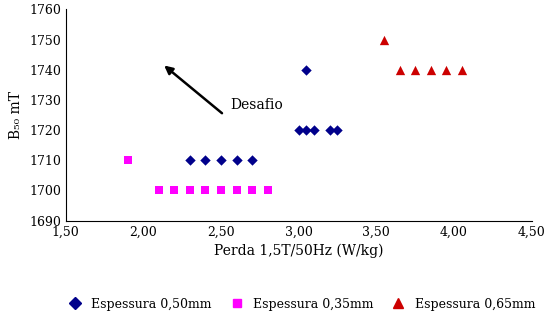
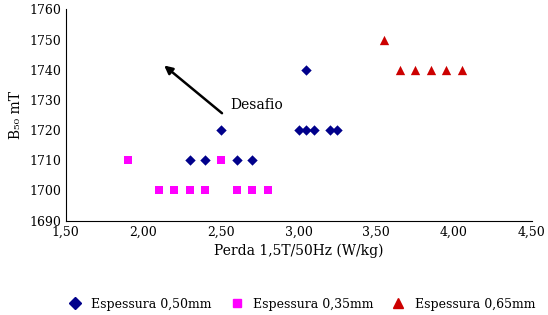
Espessura 0,50mm/2,50: 1710 -> 1720
Espessura 0,35mm/2,50: 1700 -> 1710
